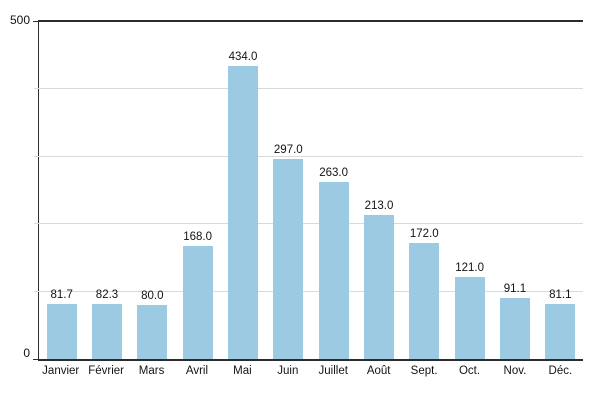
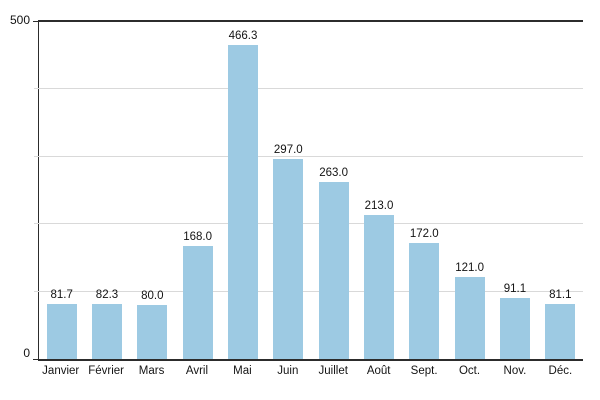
Mai: 434.0 -> 466.3
